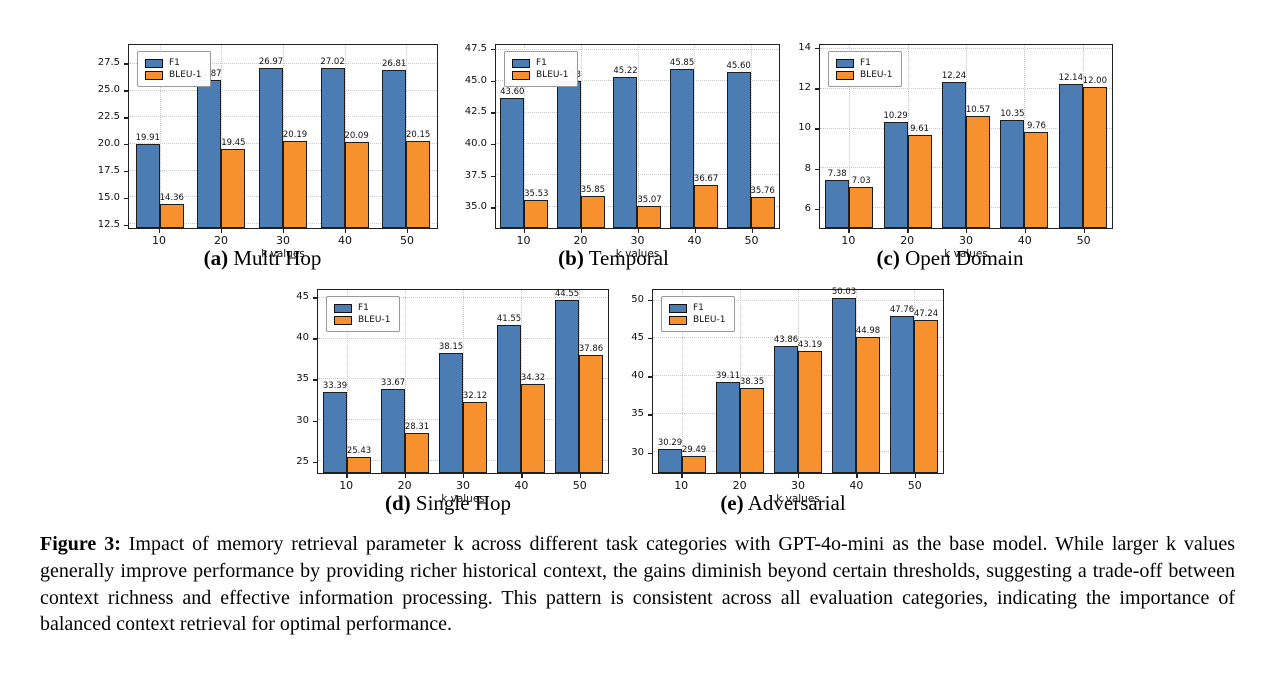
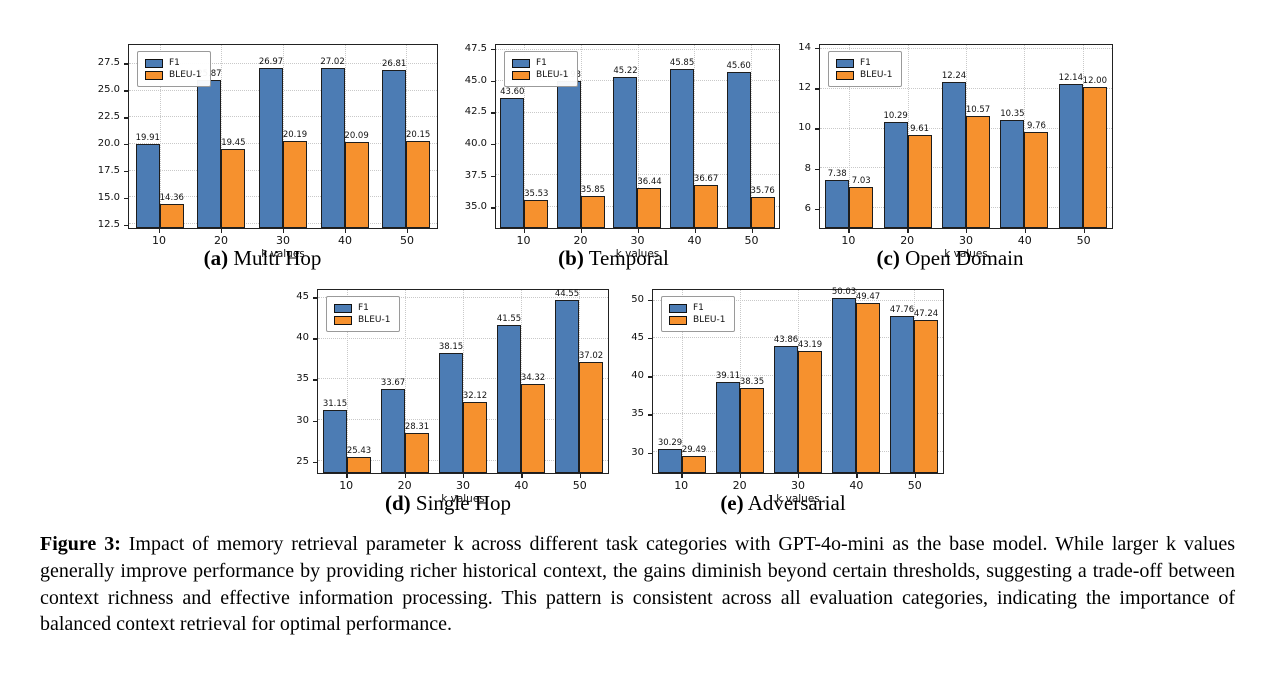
Temporal/BLEU-1/30: 35.07 -> 36.44
Single Hop/F1/10: 33.39 -> 31.15
Single Hop/BLEU-1/50: 37.86 -> 37.02
Adversarial/BLEU-1/40: 44.98 -> 49.47
